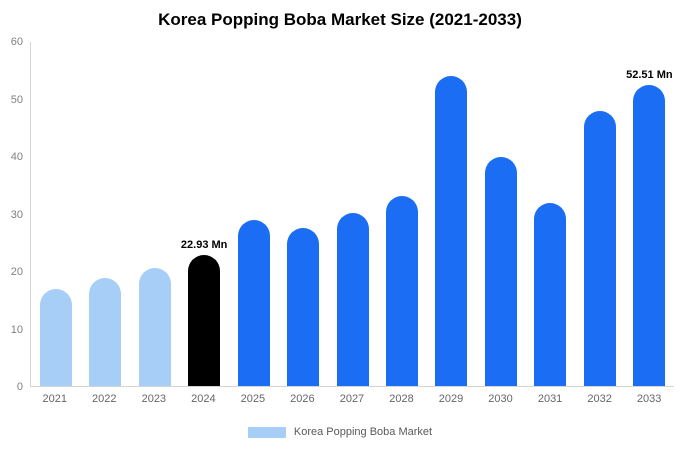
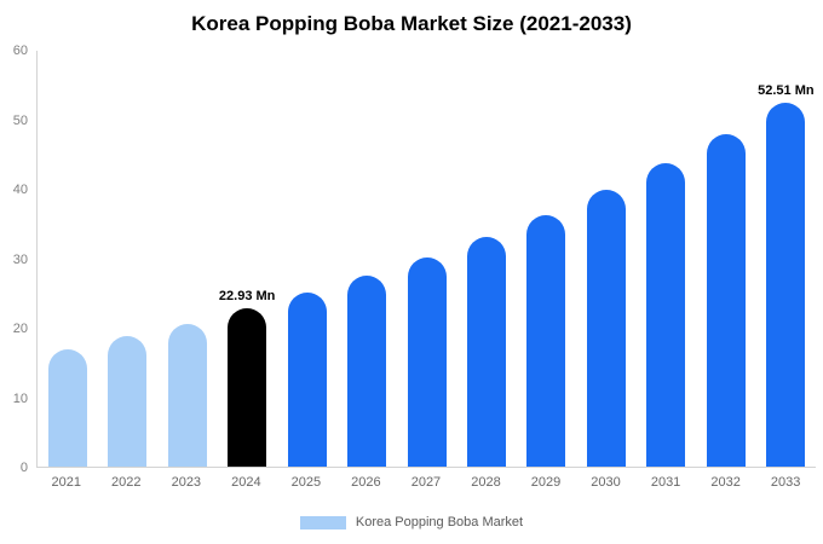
2025: 29 -> 25
2029: 54 -> 36
2031: 32 -> 44
